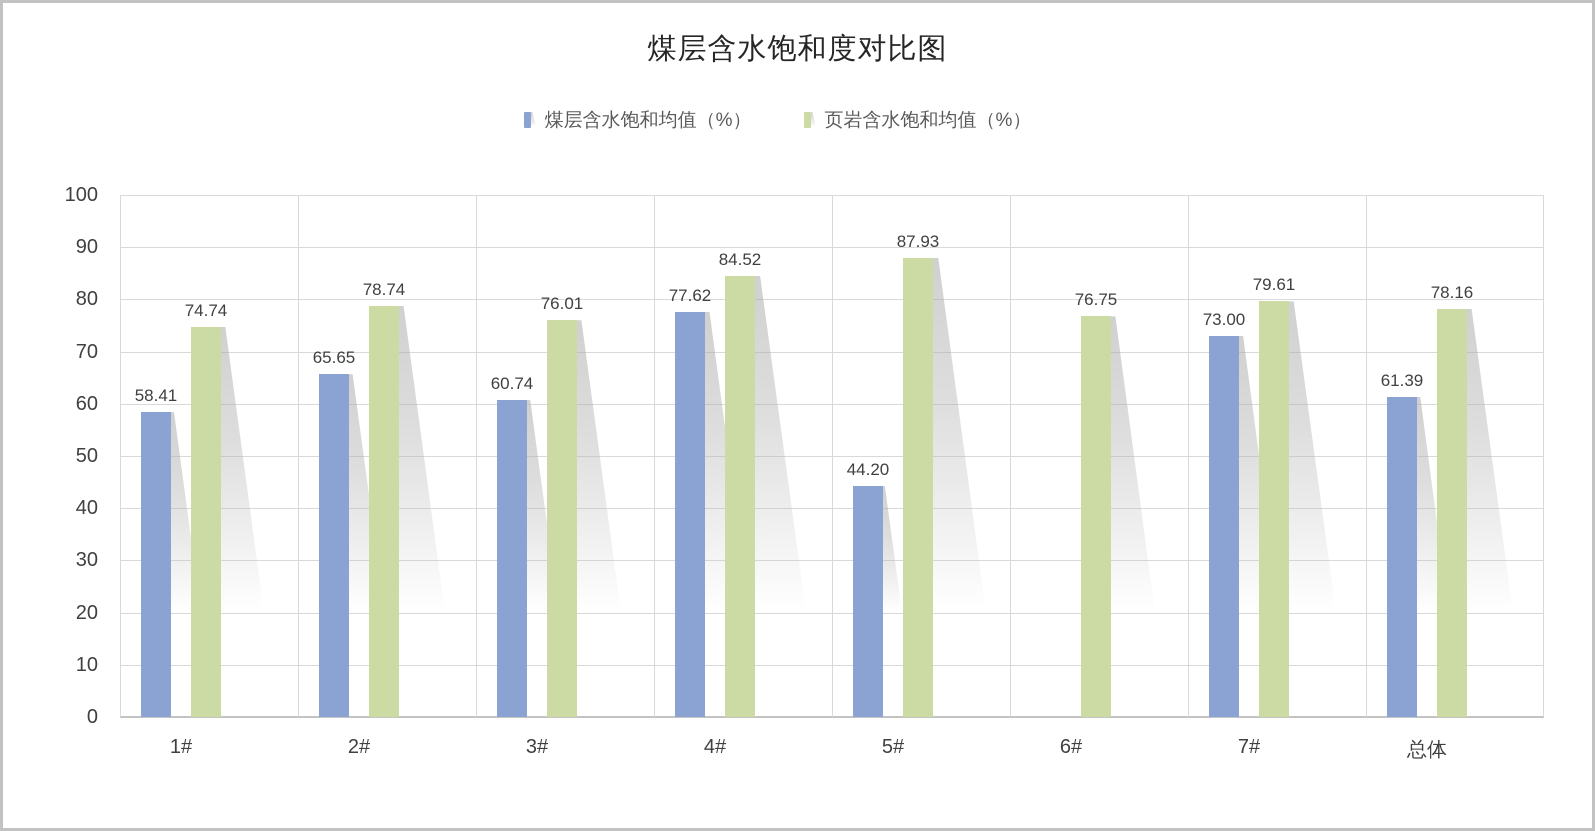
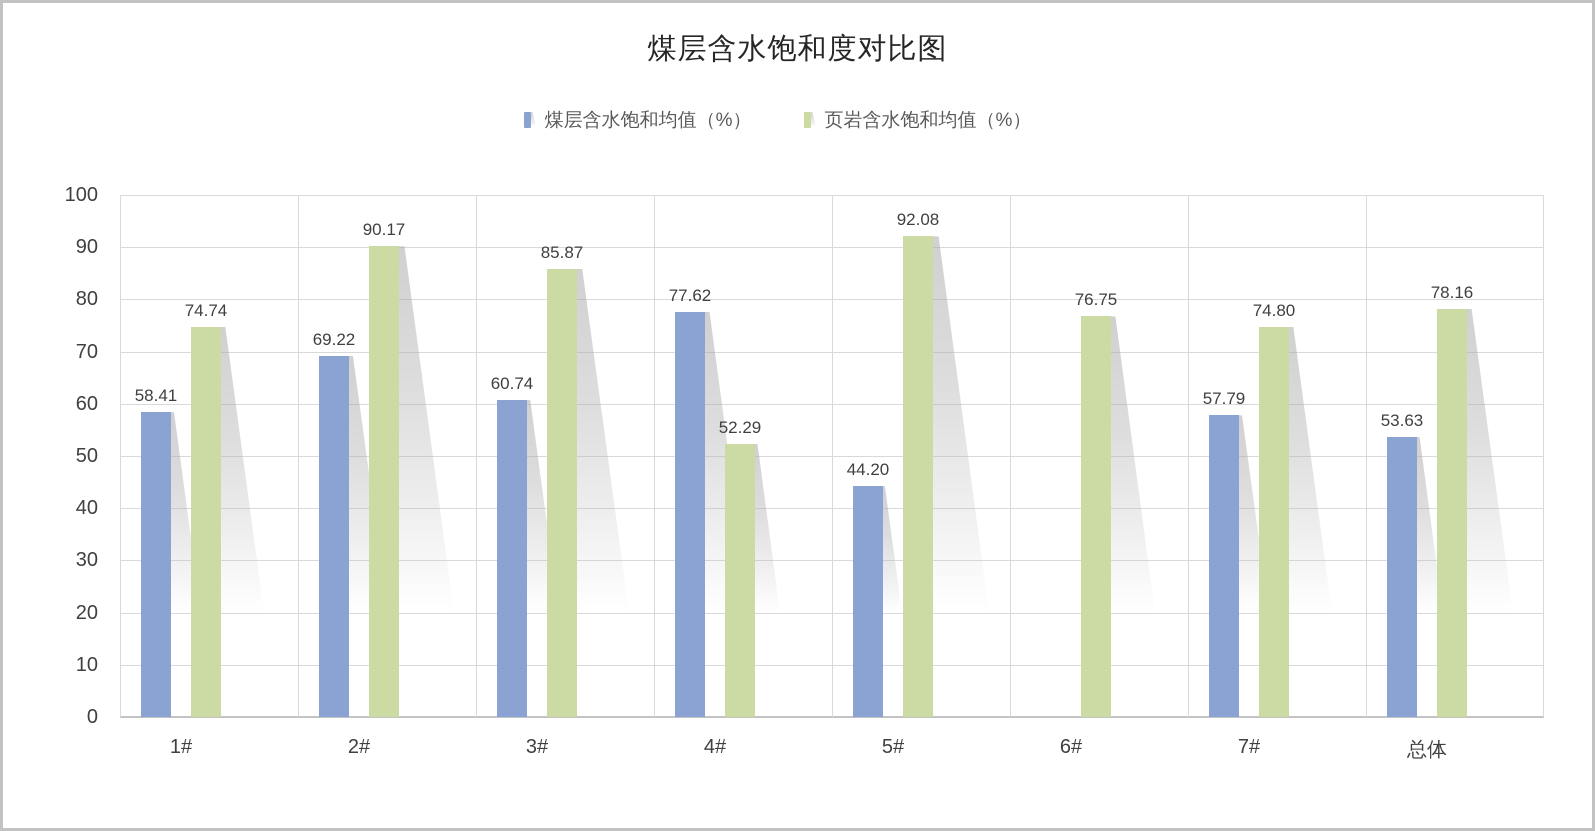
煤层含水饱和均值（%）/2#: 65.65 -> 69.22
页岩含水饱和均值（%）/2#: 78.74 -> 90.17
页岩含水饱和均值（%）/3#: 76.01 -> 85.87
页岩含水饱和均值（%）/4#: 84.52 -> 52.29
页岩含水饱和均值（%）/5#: 87.93 -> 92.08
煤层含水饱和均值（%）/7#: 73.00 -> 57.79
页岩含水饱和均值（%）/7#: 79.61 -> 74.80
煤层含水饱和均值（%）/总体: 61.39 -> 53.63
